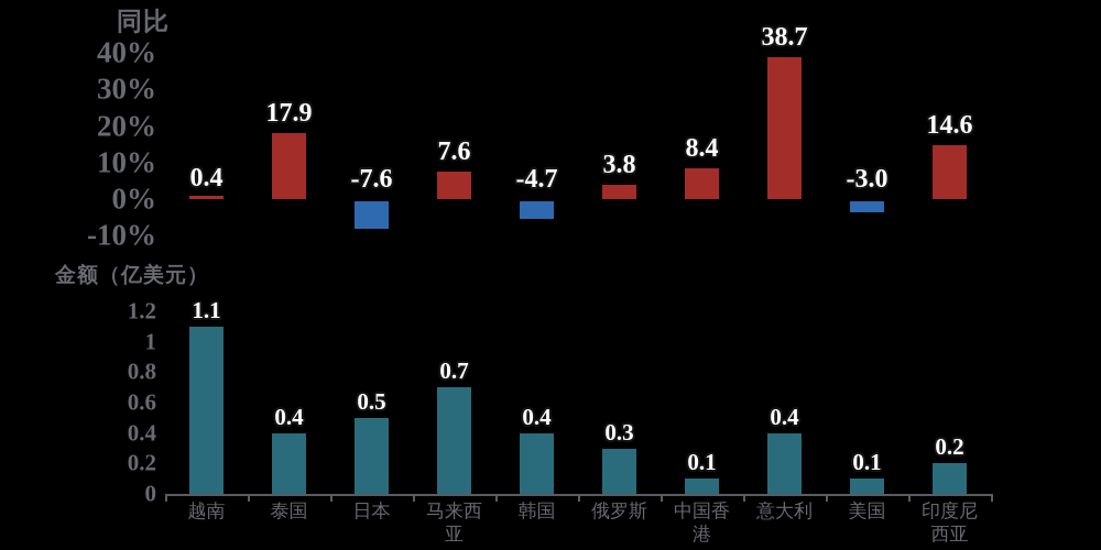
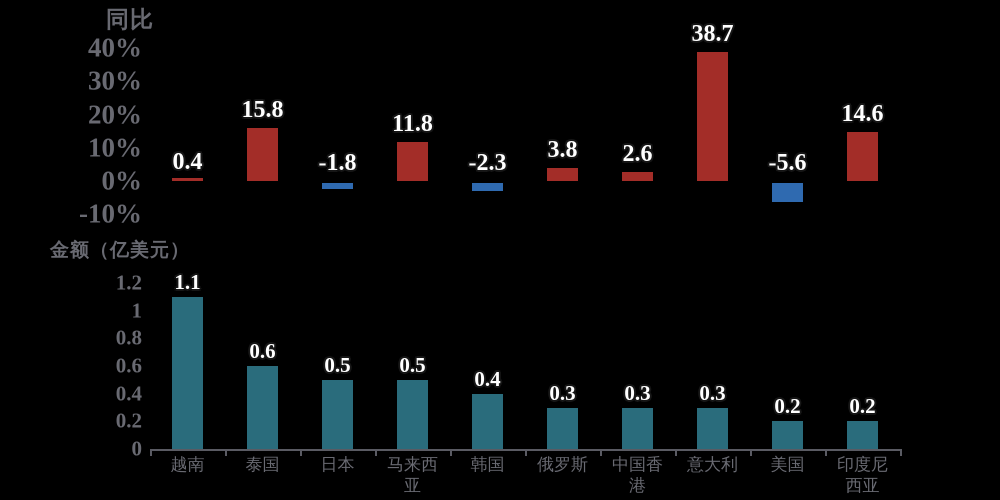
同比/泰国: 17.9 -> 15.8
同比/日本: -7.6 -> -1.8
同比/马来西亚: 7.6 -> 11.8
同比/韩国: -4.7 -> -2.3
同比/中国香港: 8.4 -> 2.6
同比/美国: -3.0 -> -5.6
金额（亿美元）/泰国: 0.4 -> 0.6
金额（亿美元）/马来西亚: 0.7 -> 0.5
金额（亿美元）/中国香港: 0.1 -> 0.3
金额（亿美元）/意大利: 0.4 -> 0.3
金额（亿美元）/美国: 0.1 -> 0.2
